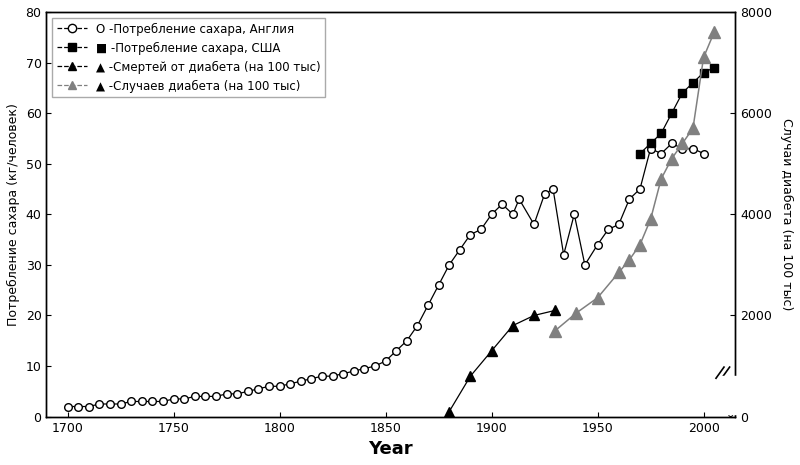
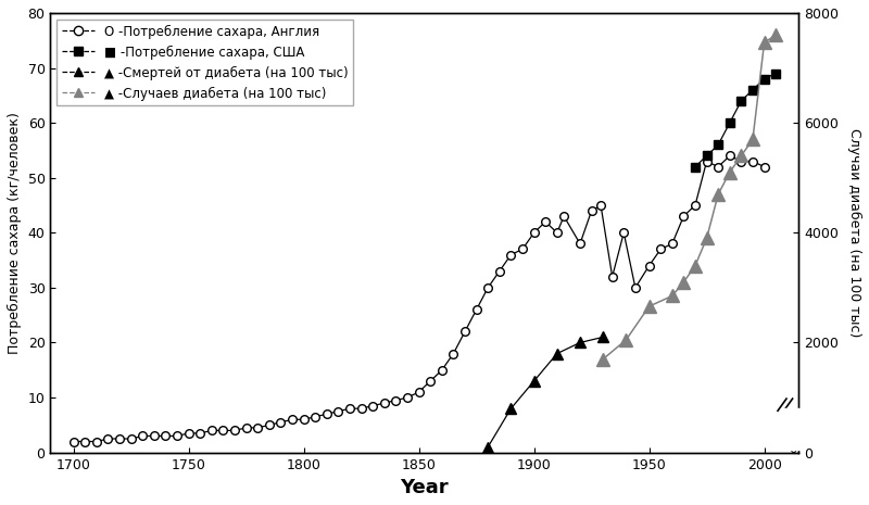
▲ -Случаев диабета (на 100 тыс)/1950: 2350 -> 2660
▲ -Случаев диабета (на 100 тыс)/2000: 7100 -> 7460
